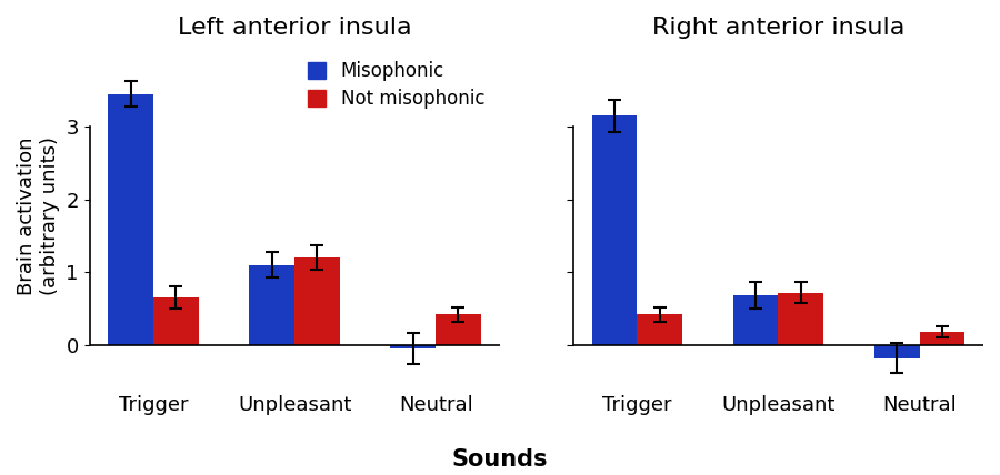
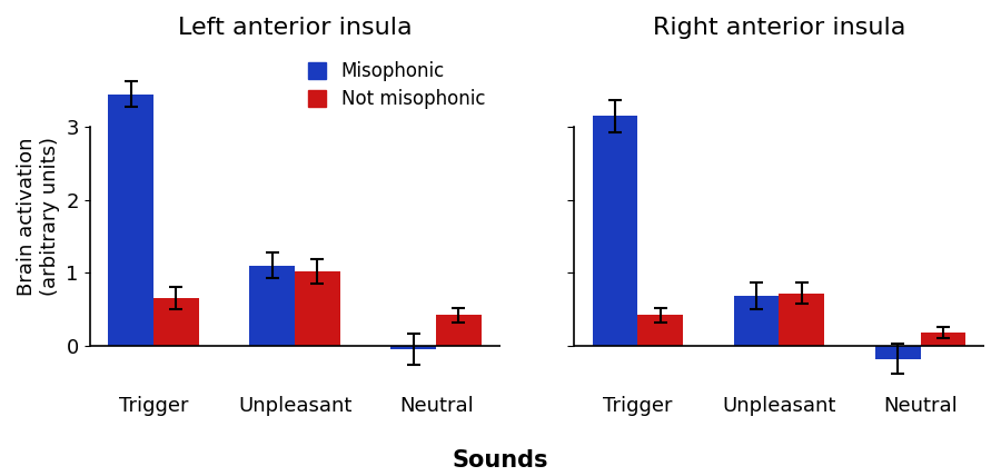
Left anterior insula/Not misophonic/Unpleasant: 1.20 -> 1.02
